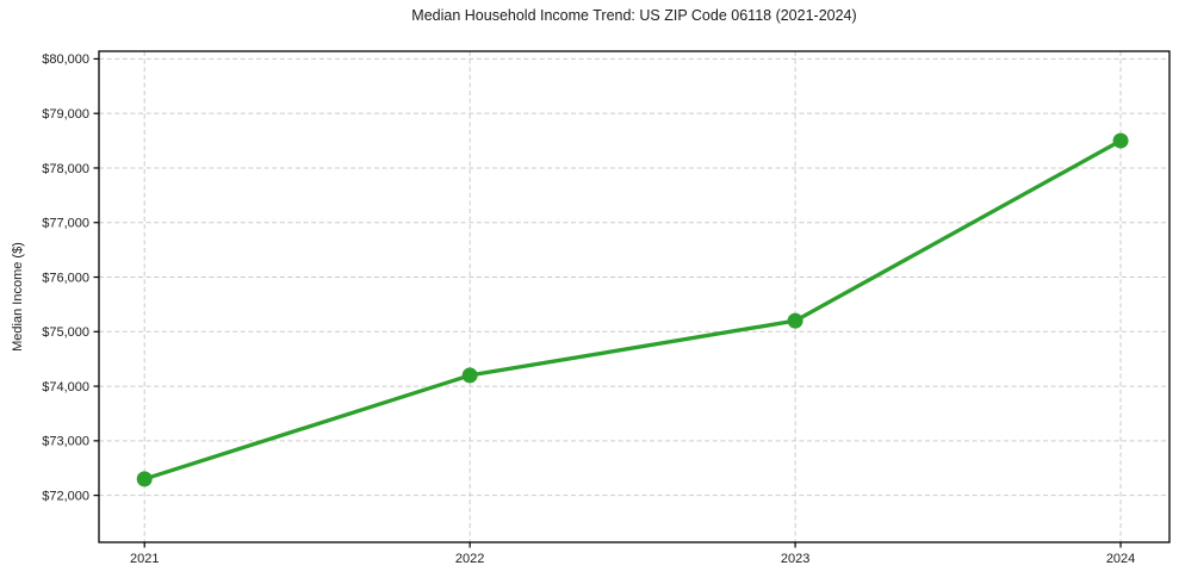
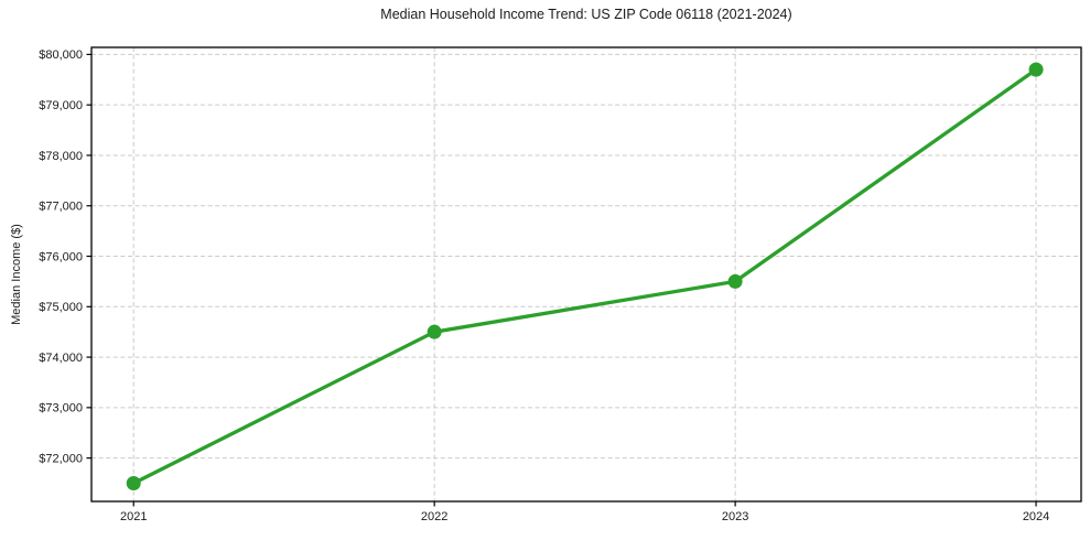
2021: $72300 -> $71500
2022: $74200 -> $74500
2023: $75200 -> $75500
2024: $78500 -> $79700
